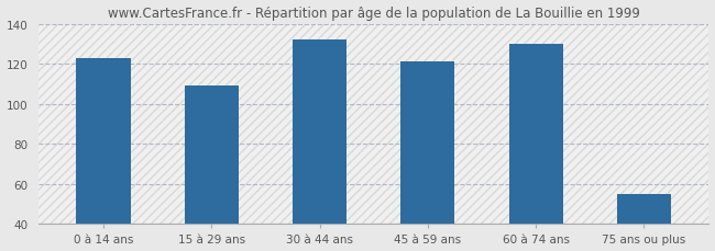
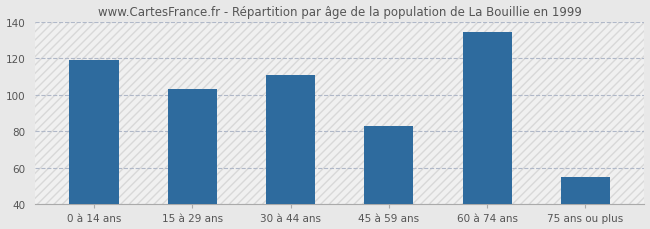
0 à 14 ans: 123 -> 119
15 à 29 ans: 109 -> 103
30 à 44 ans: 132 -> 111
45 à 59 ans: 121 -> 83
60 à 74 ans: 130 -> 134
